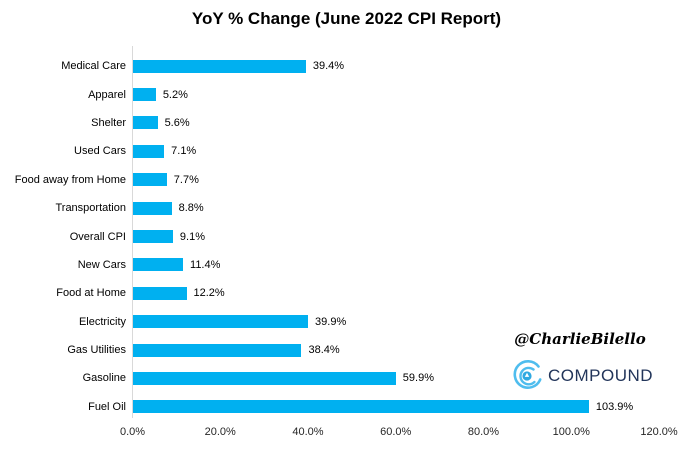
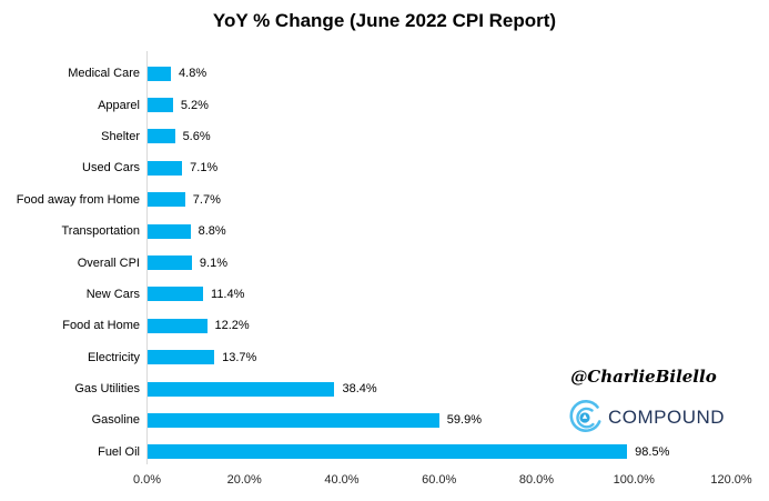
Medical Care: 39.4% -> 4.8%
Electricity: 39.9% -> 13.7%
Fuel Oil: 103.9% -> 98.5%
